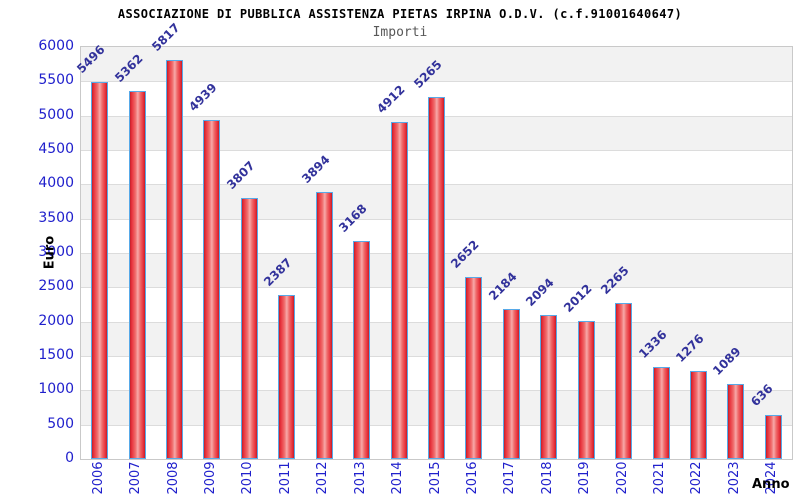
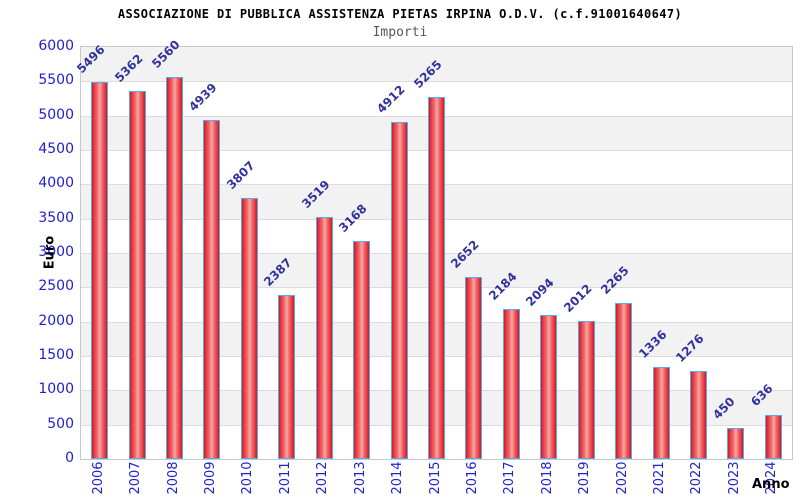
2008: 5817 -> 5560
2012: 3894 -> 3519
2023: 1089 -> 450
